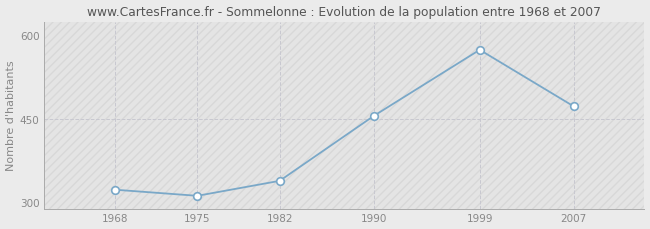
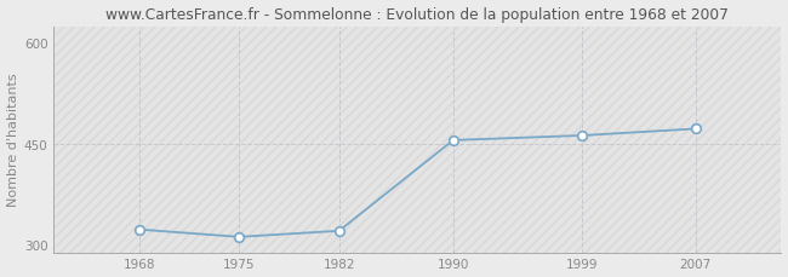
1982: 338 -> 320
1999: 574 -> 462
